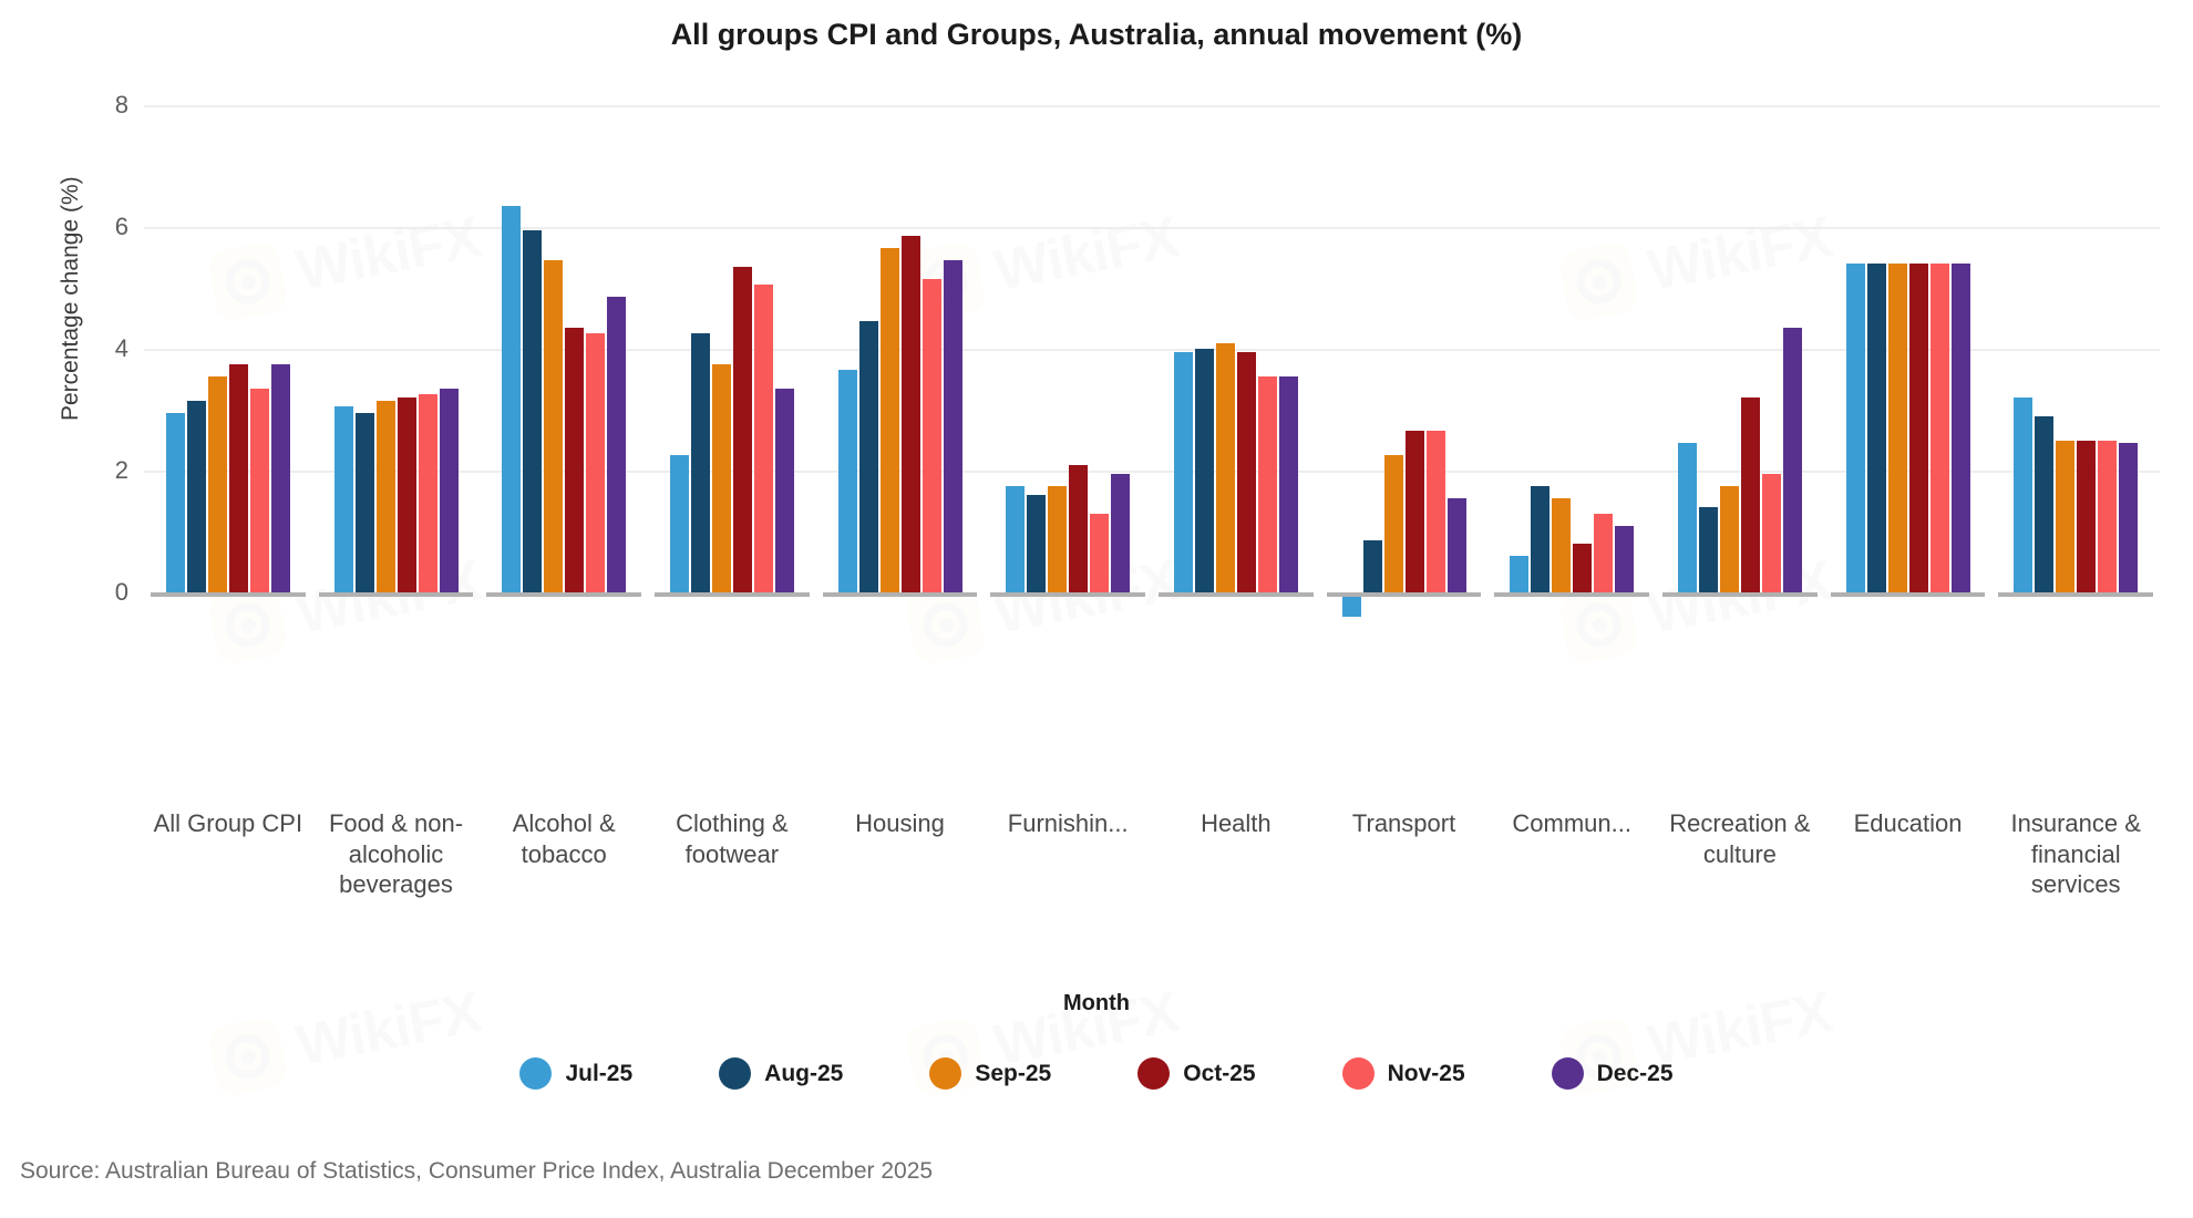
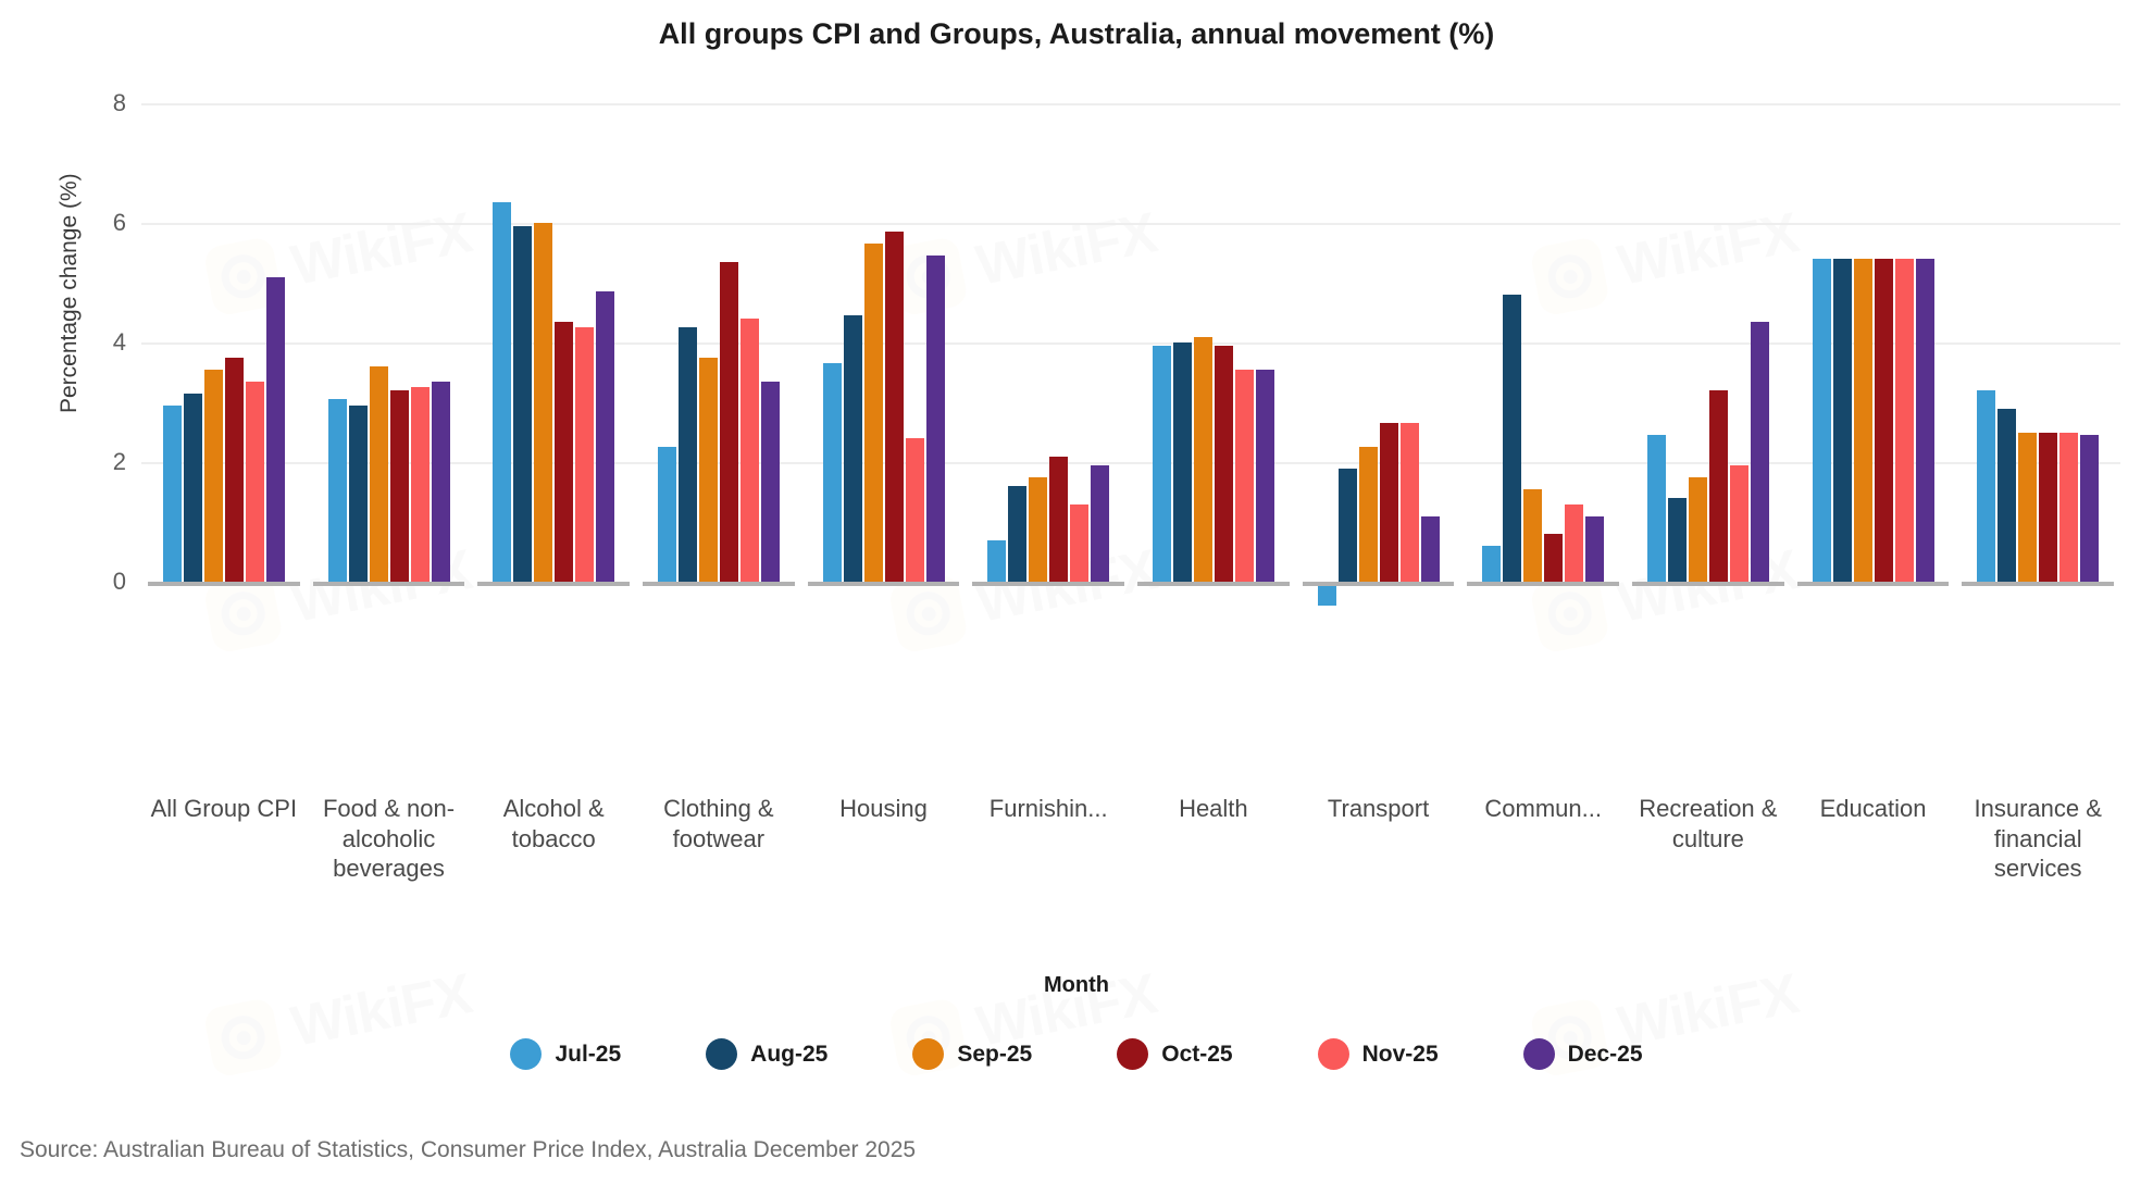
Dec-25/All Group CPI: 3.8 -> 5.1
Sep-25/Food & non-alcoholic beverages: 3.1 -> 3.6
Sep-25/Alcohol & tobacco: 5.5 -> 6.0
Nov-25/Clothing & footwear: 5.0 -> 4.4
Nov-25/Housing: 5.2 -> 2.4
Jul-25/Furnishin...: 1.8 -> 0.7
Aug-25/Transport: 0.8 -> 1.9
Dec-25/Transport: 1.6 -> 1.1
Aug-25/Commun...: 1.8 -> 4.8
